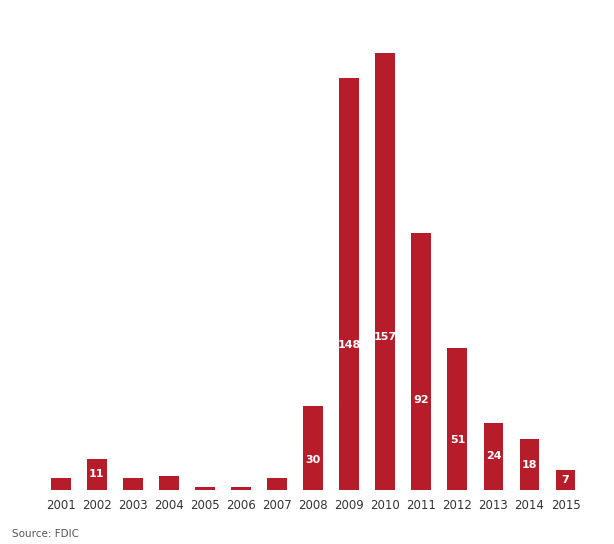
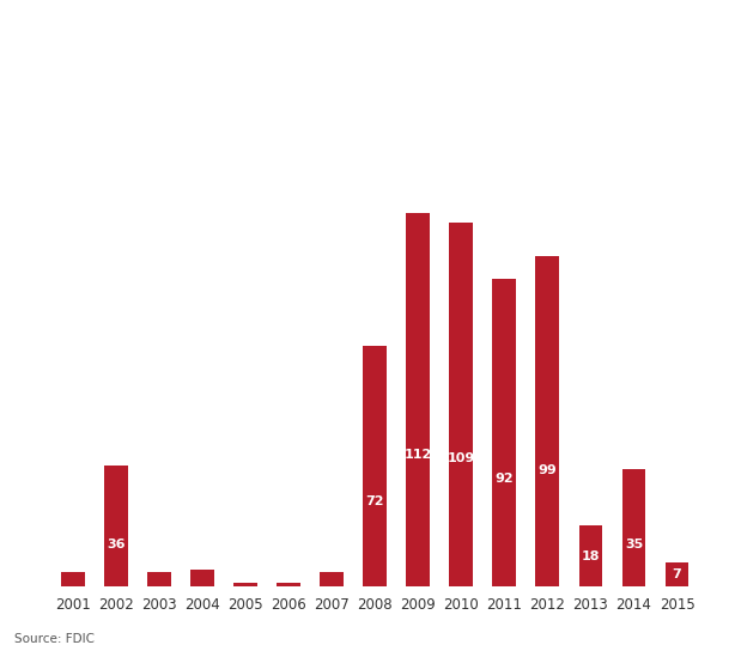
2002: 11 -> 36
2008: 30 -> 72
2009: 148 -> 112
2010: 157 -> 109
2012: 51 -> 99
2013: 24 -> 18
2014: 18 -> 35
